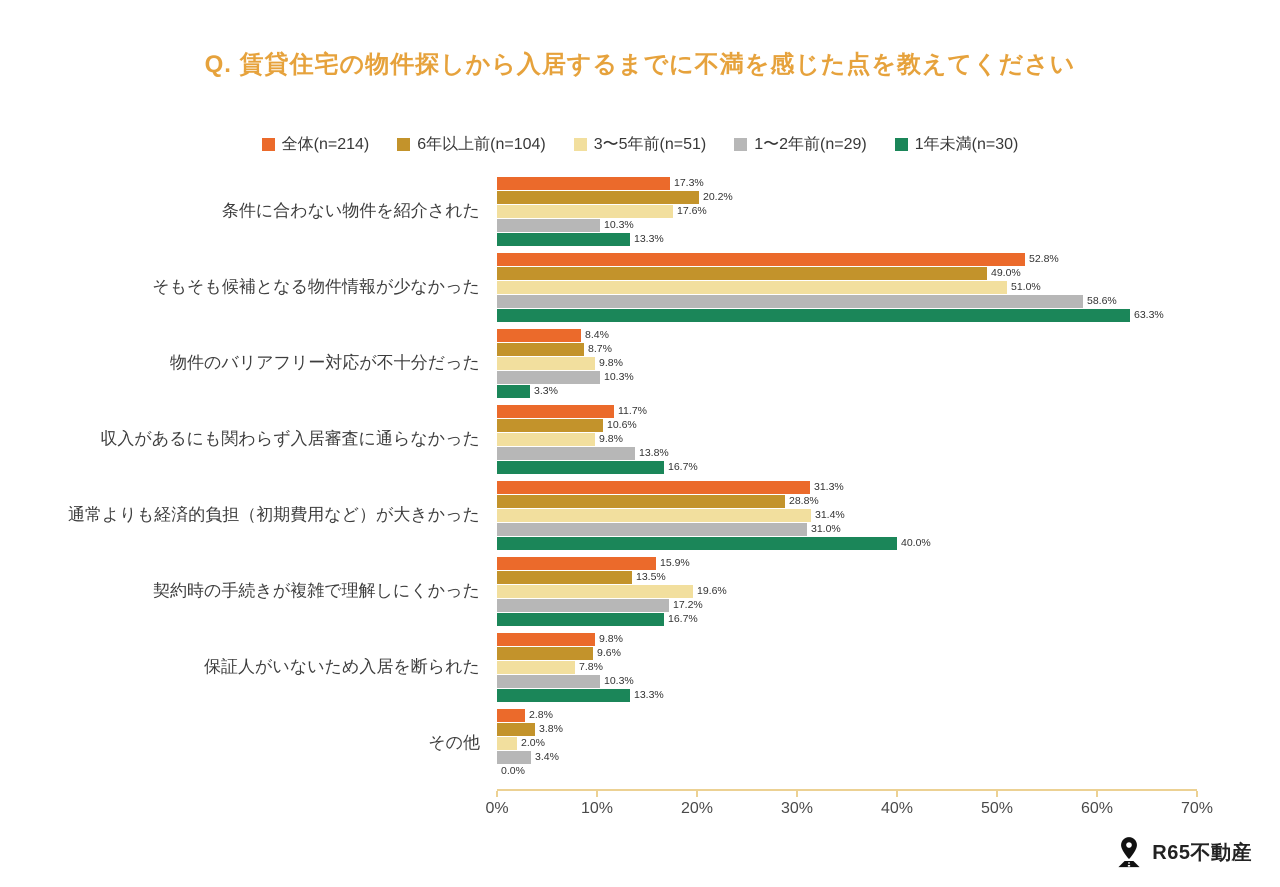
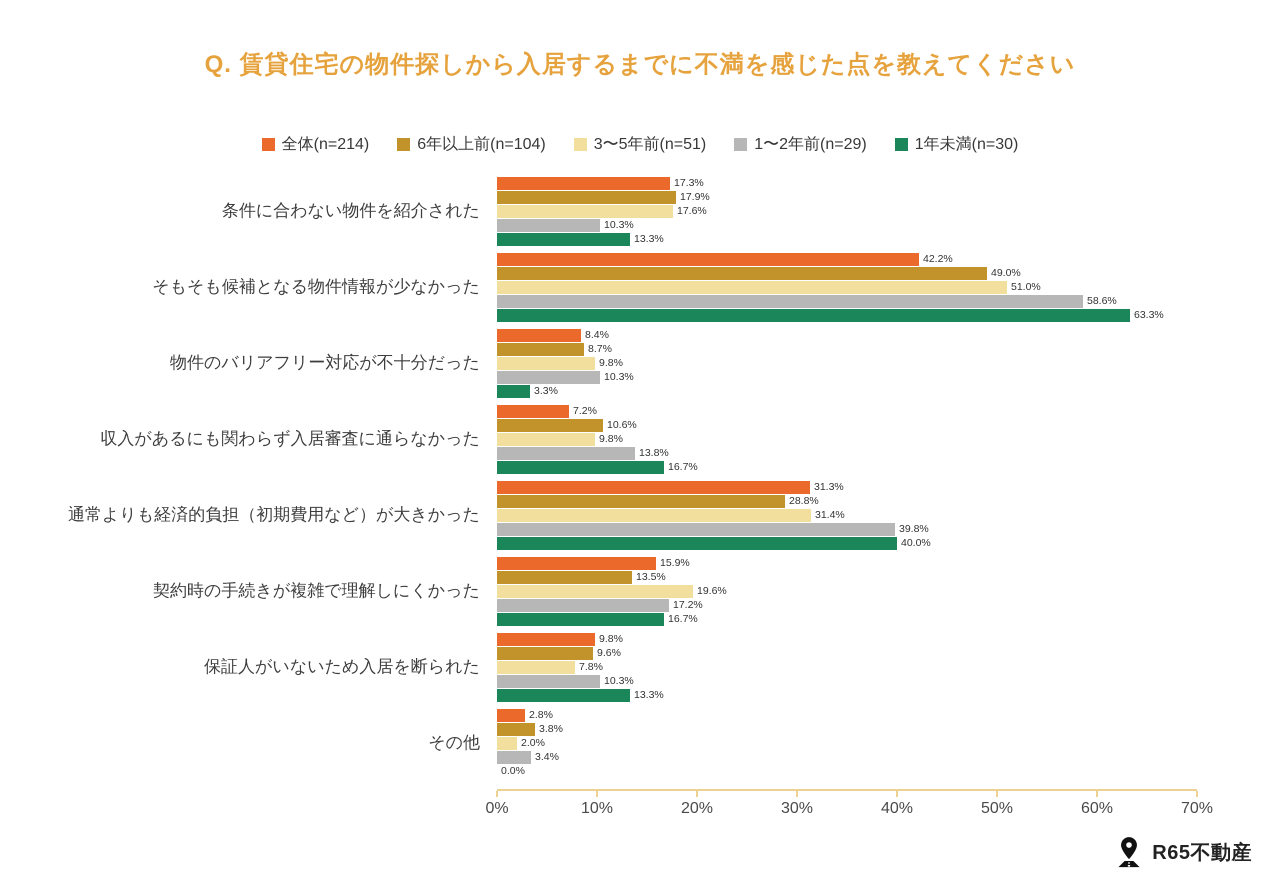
6年以上前(n=104)/条件に合わない物件を紹介された: 20.2% -> 17.9%
全体(n=214)/そもそも候補となる物件情報が少なかった: 52.8% -> 42.2%
全体(n=214)/収入があるにも関わらず入居審査に通らなかった: 11.7% -> 7.2%
1〜2年前(n=29)/通常よりも経済的負担（初期費用など）が大きかった: 31.0% -> 39.8%
